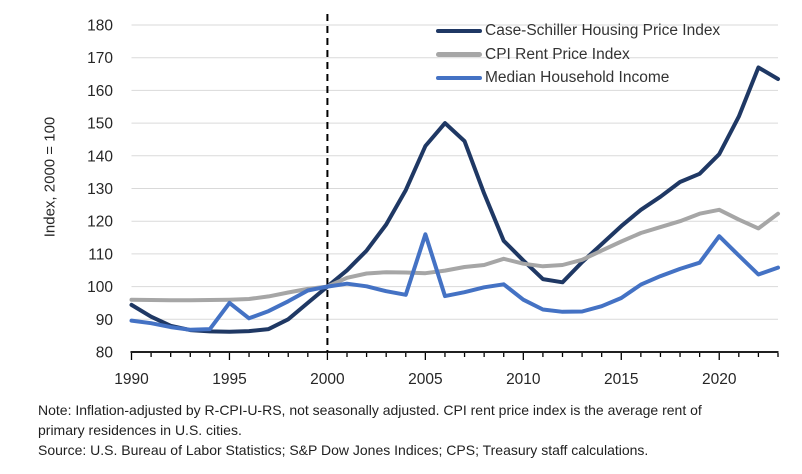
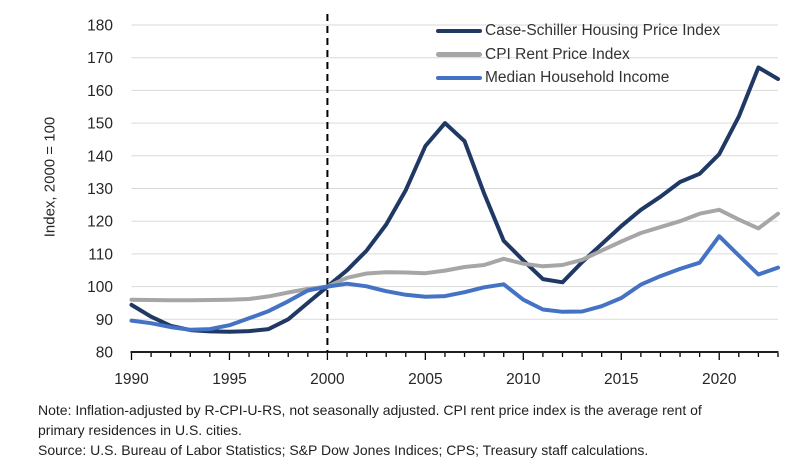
Median Household Income/1995: 95 -> 88
Median Household Income/2005: 116 -> 97
